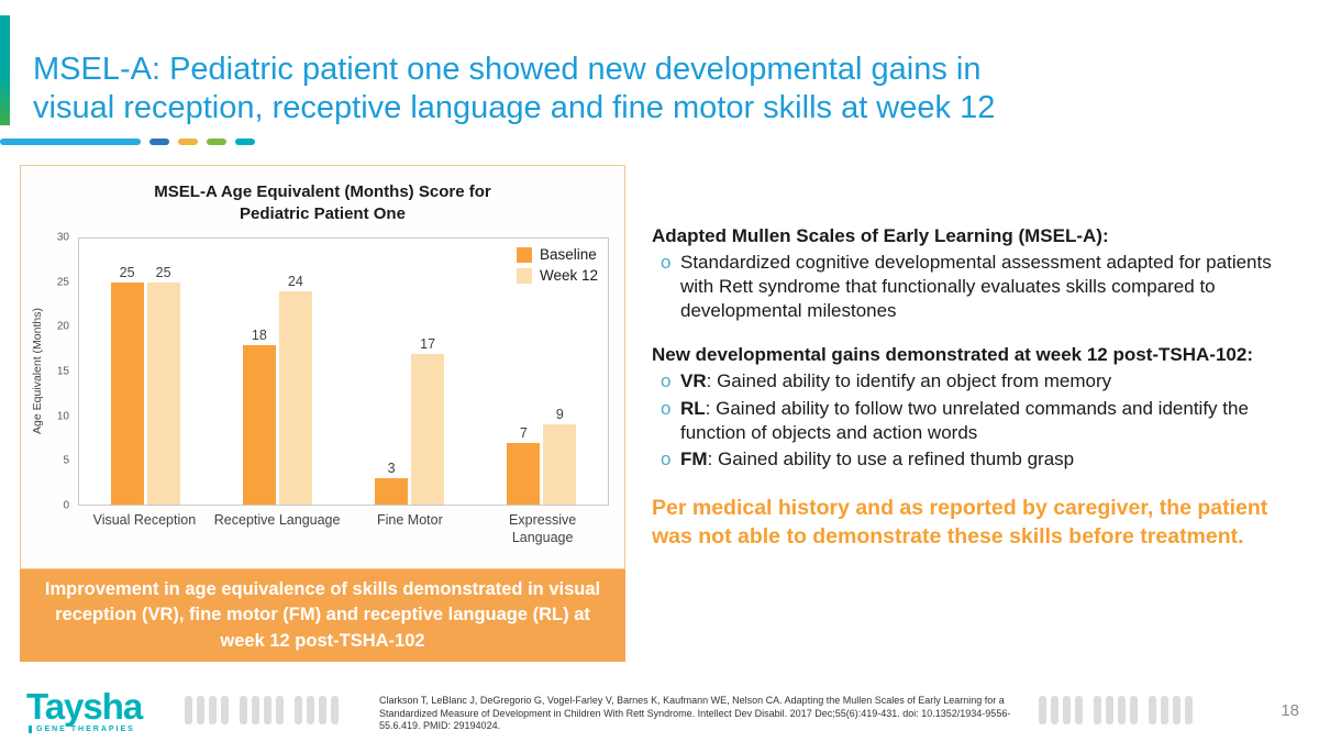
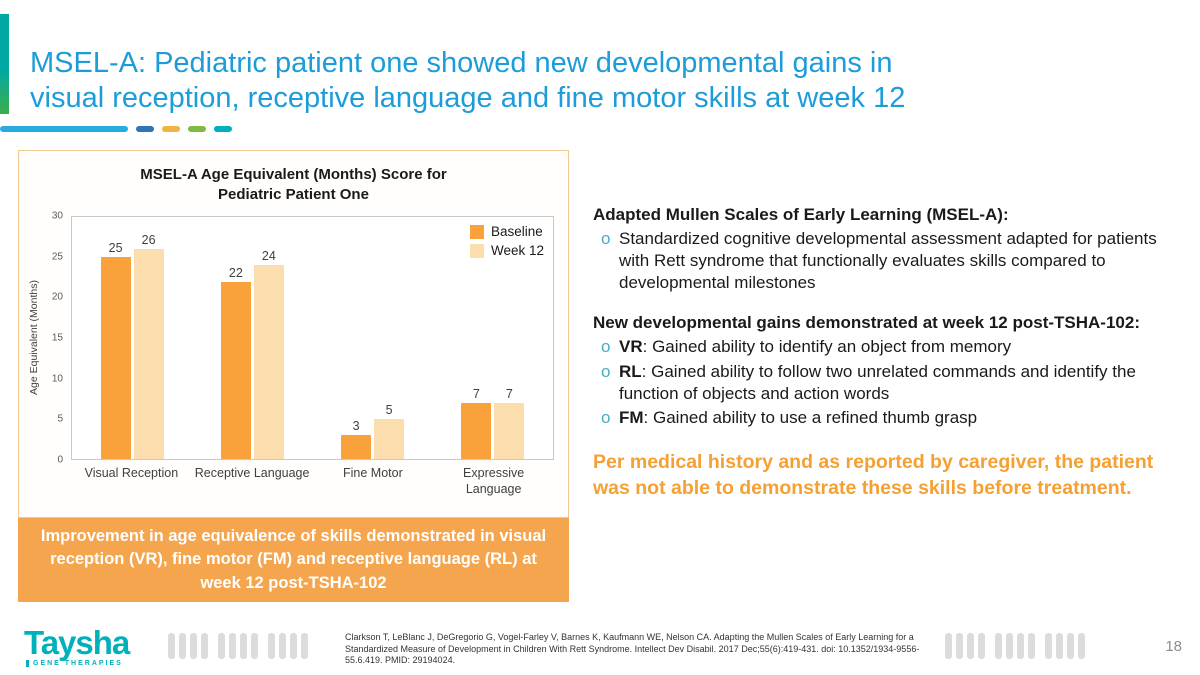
Week 12/Visual Reception: 25 -> 26
Baseline/Receptive Language: 18 -> 22
Week 12/Fine Motor: 17 -> 5
Week 12/Expressive Language: 9 -> 7
